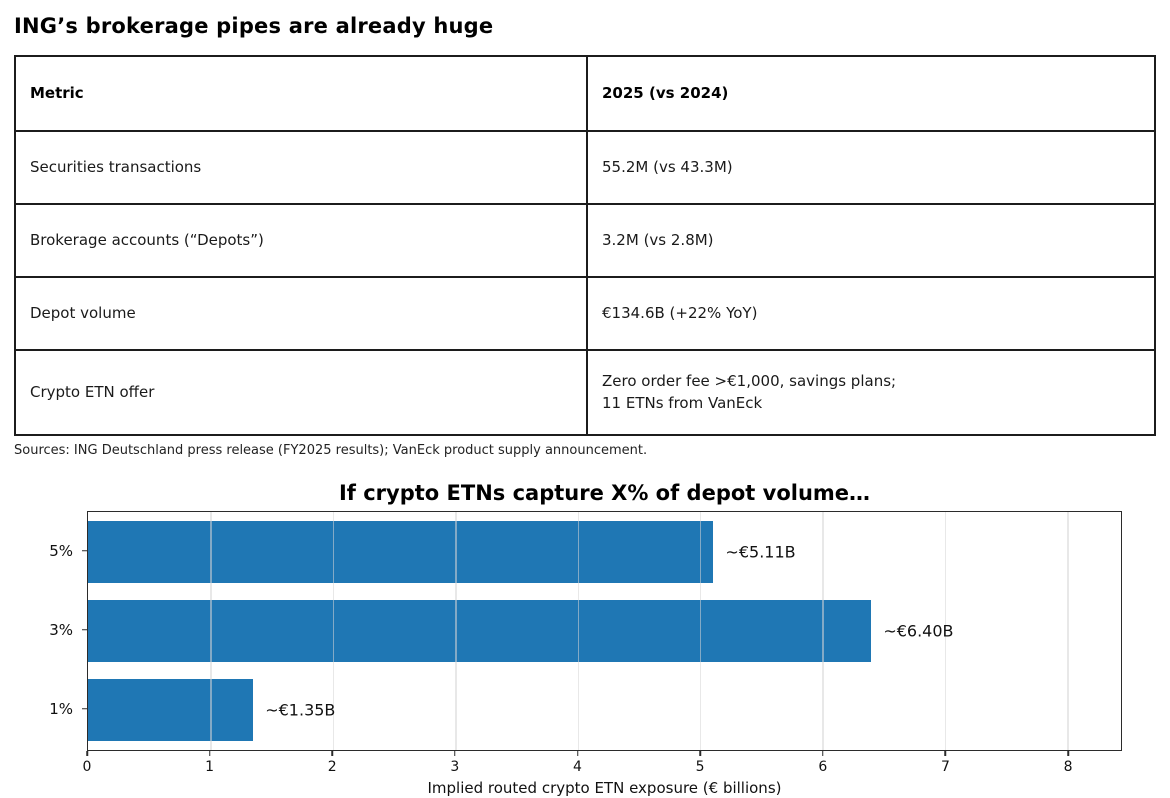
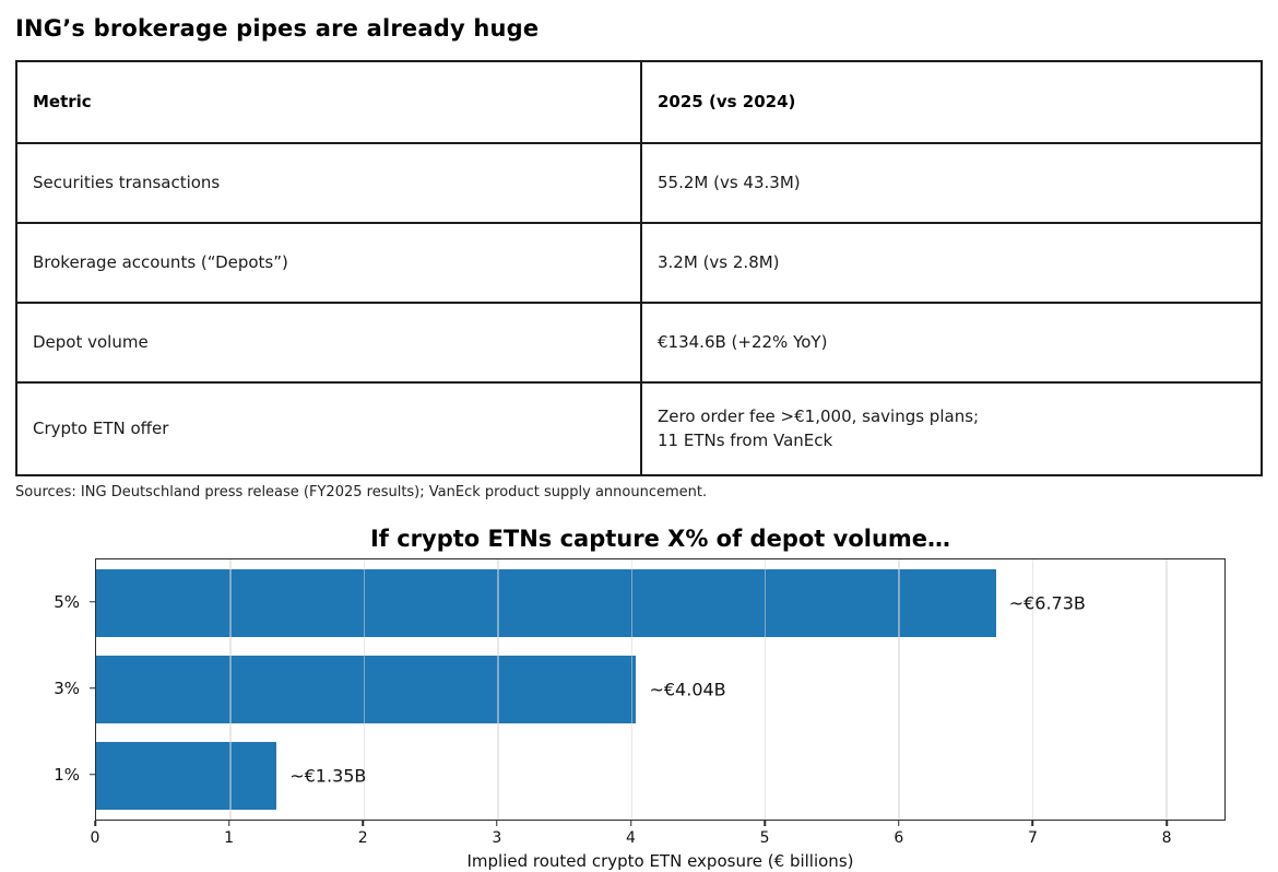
5%: 5.11 -> 6.73
3%: 6.40 -> 4.04
